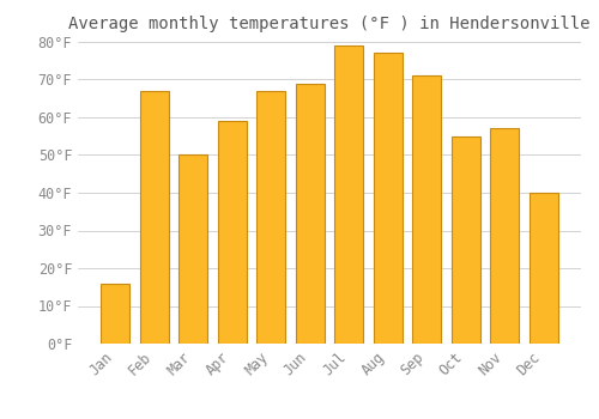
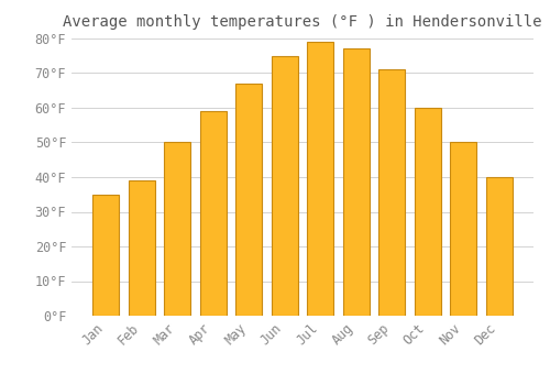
Jan: 16°F -> 35°F
Feb: 67°F -> 39°F
Jun: 69°F -> 75°F
Oct: 55°F -> 60°F
Nov: 57°F -> 50°F
